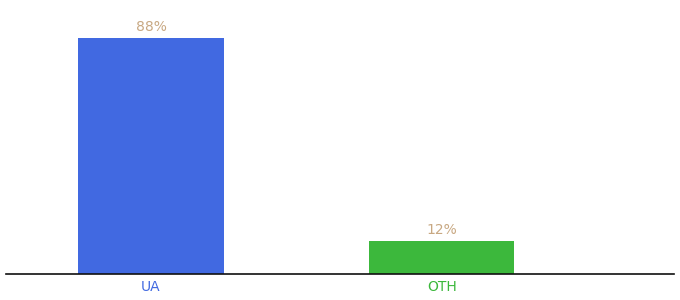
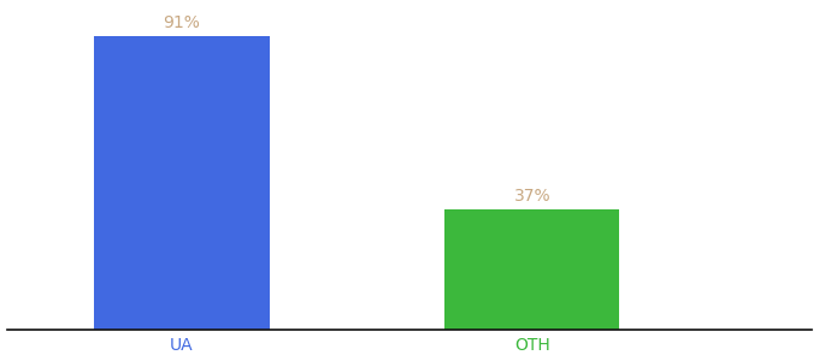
UA: 88% -> 91%
OTH: 12% -> 37%
